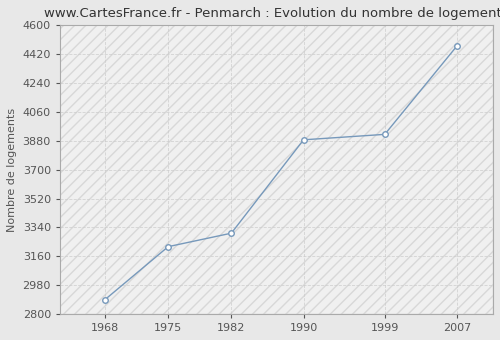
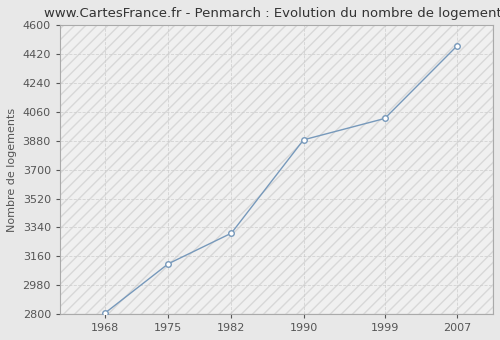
1968: 2890 -> 2810
1975: 3220 -> 3110
1999: 3920 -> 4020
